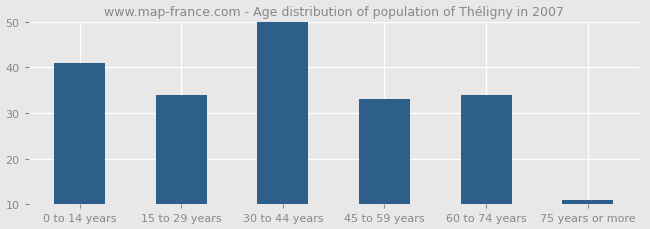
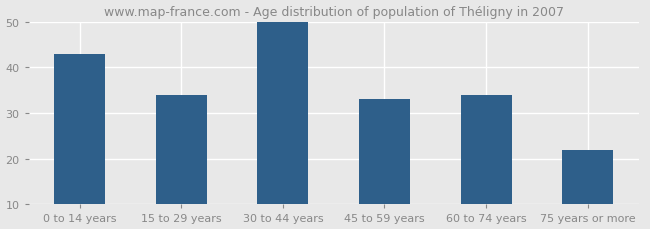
0 to 14 years: 41 -> 43
75 years or more: 11 -> 22
